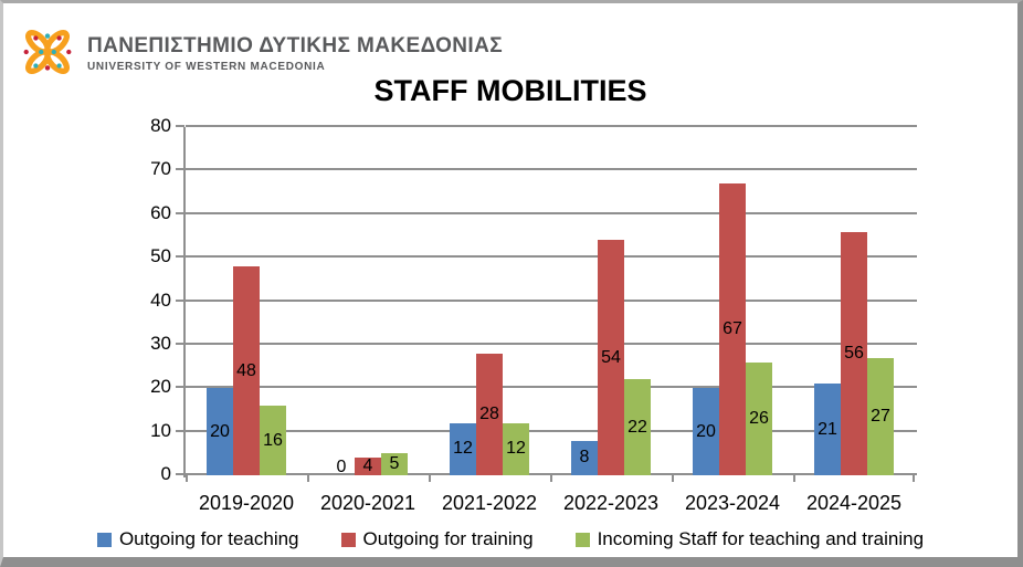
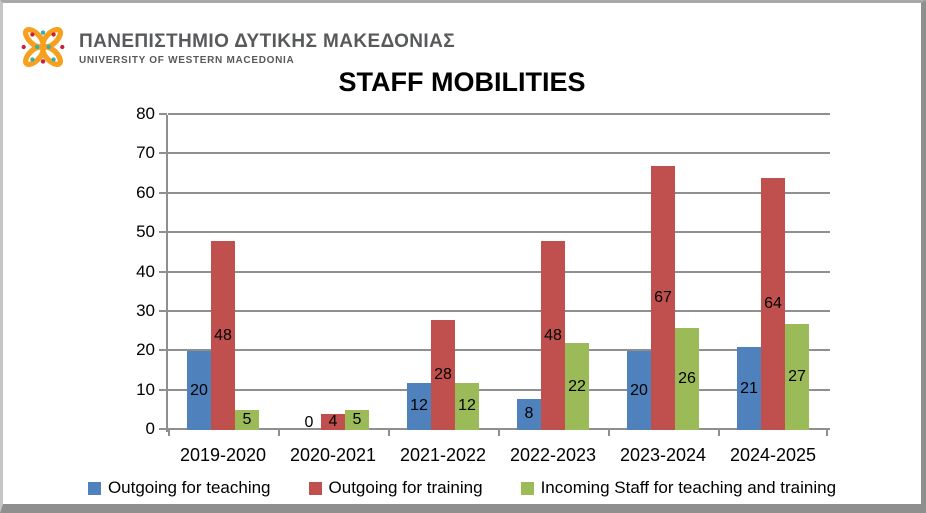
Incoming Staff for teaching and training/2019-2020: 16 -> 5
Outgoing for training/2022-2023: 54 -> 48
Outgoing for training/2024-2025: 56 -> 64
